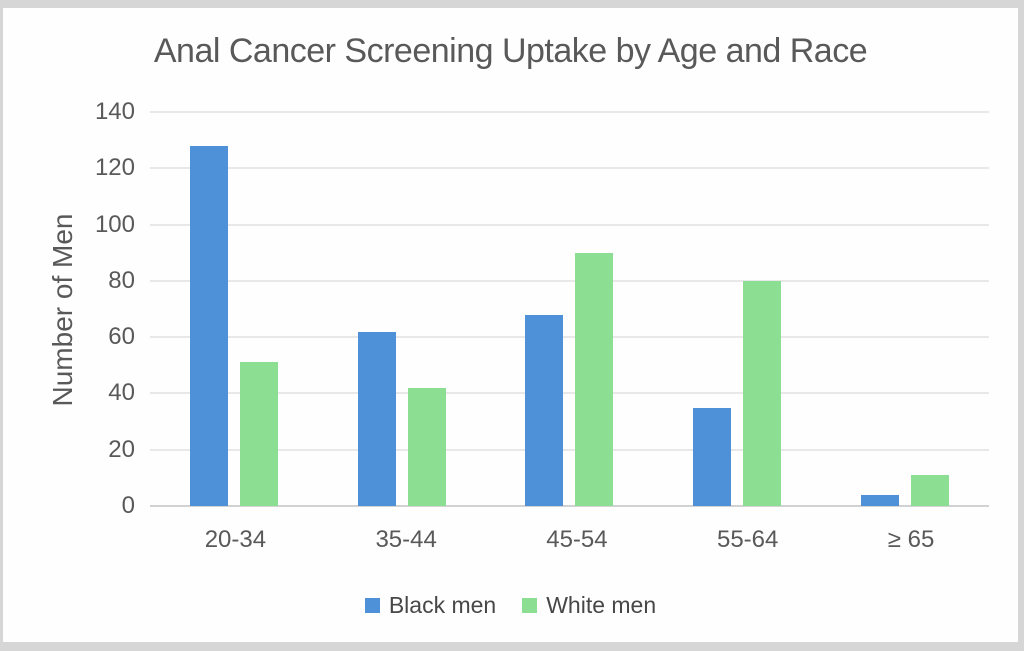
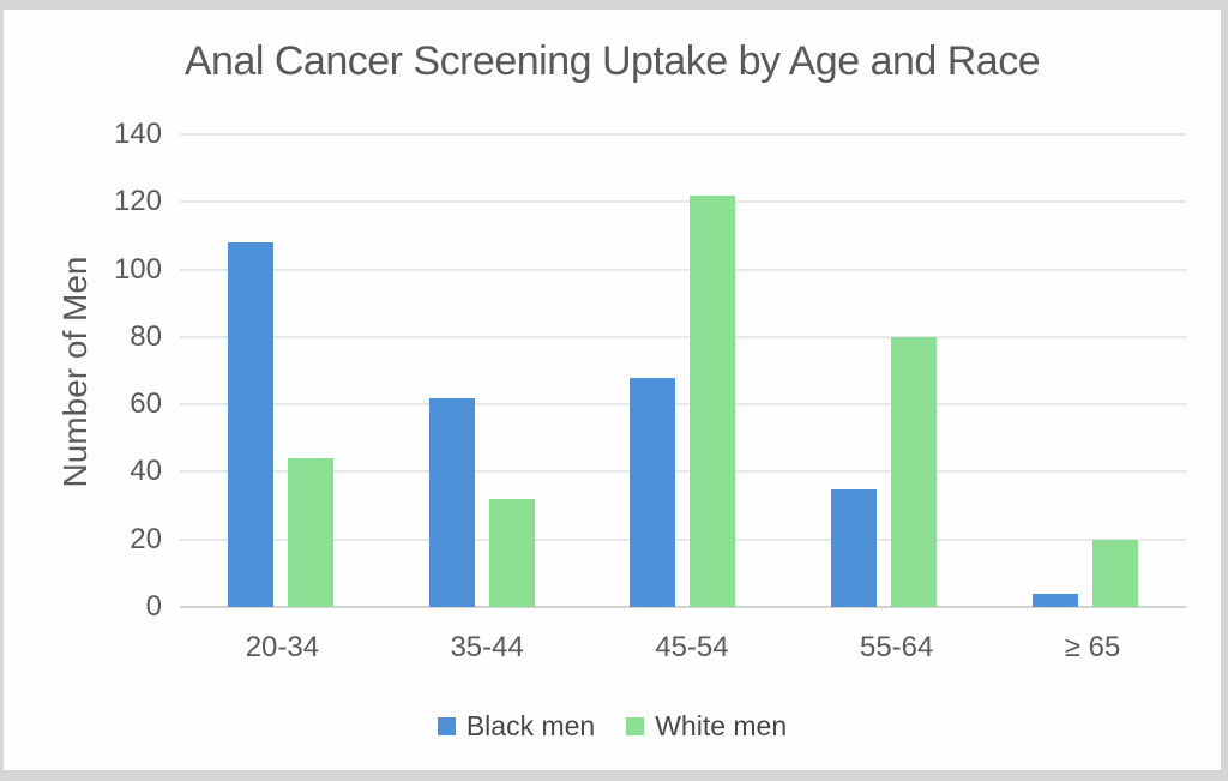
Black men/20-34: 128 -> 108
White men/20-34: 51 -> 44
White men/35-44: 42 -> 32
White men/45-54: 90 -> 122
White men/≥ 65: 11 -> 20
